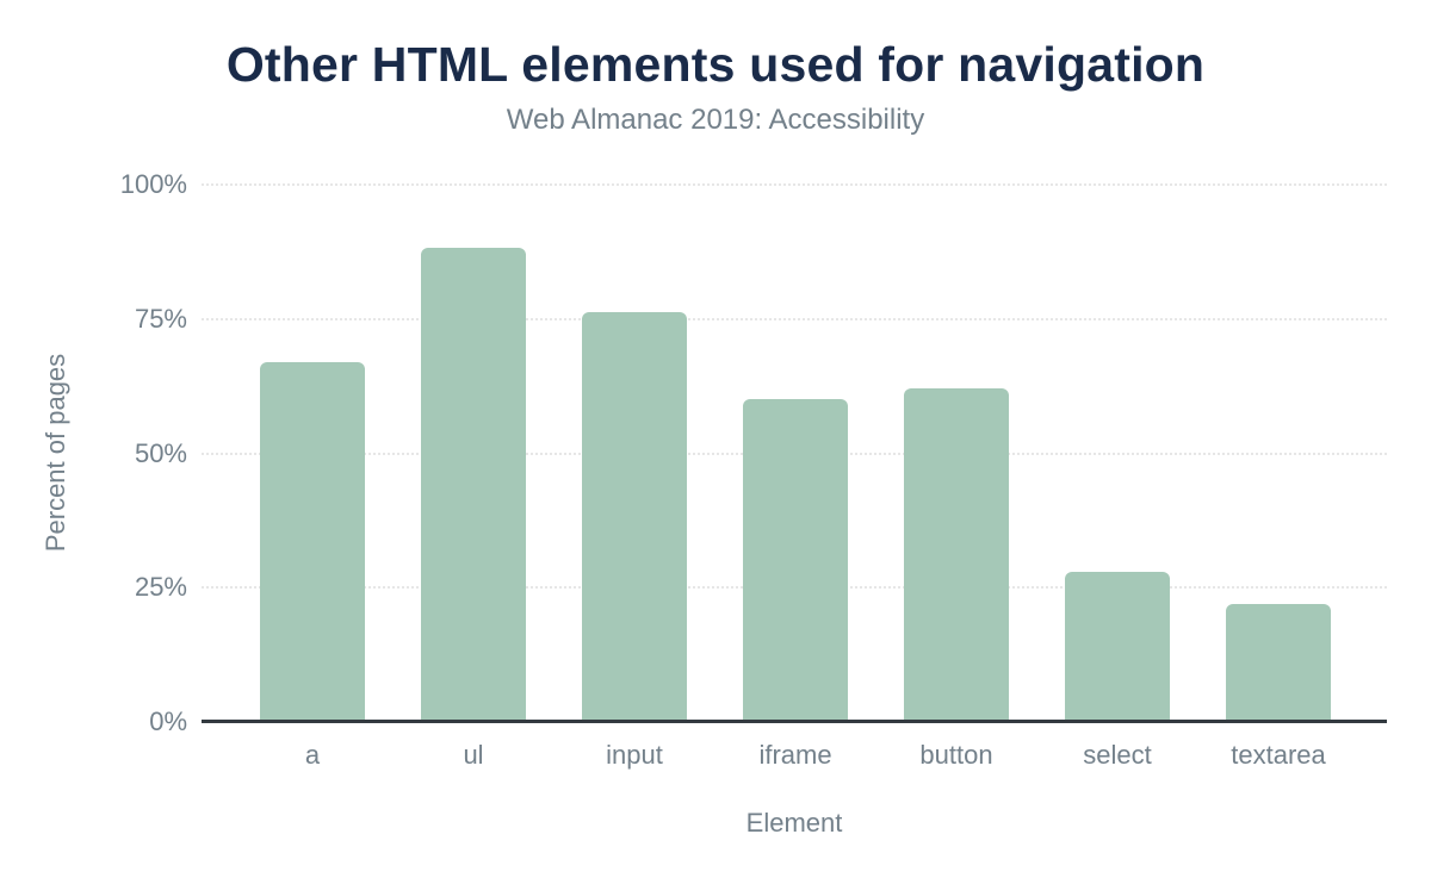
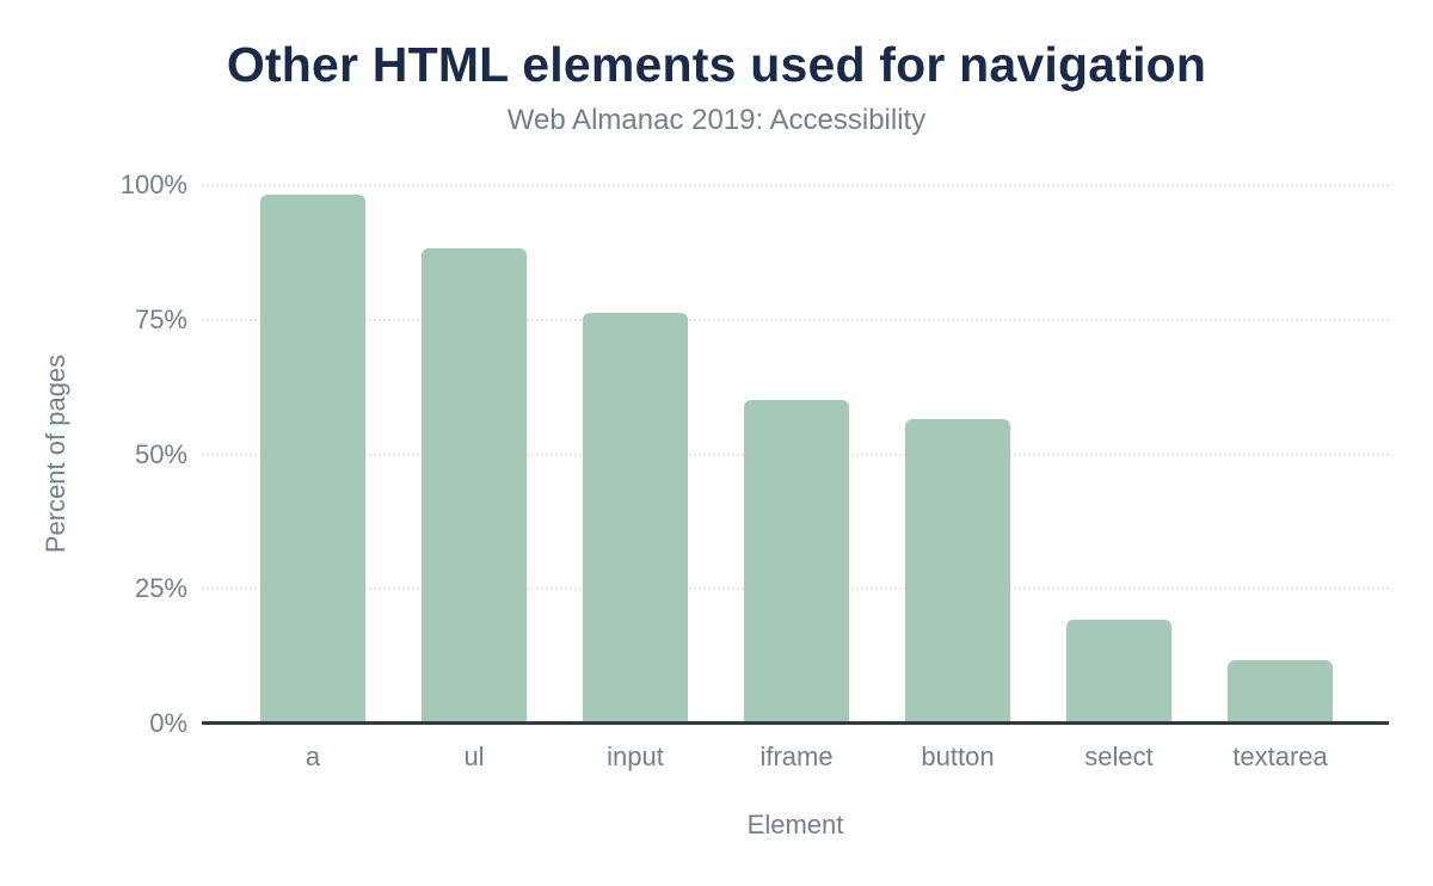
a: 67% -> 98%
button: 62% -> 56%
select: 28% -> 19%
textarea: 22% -> 12%
